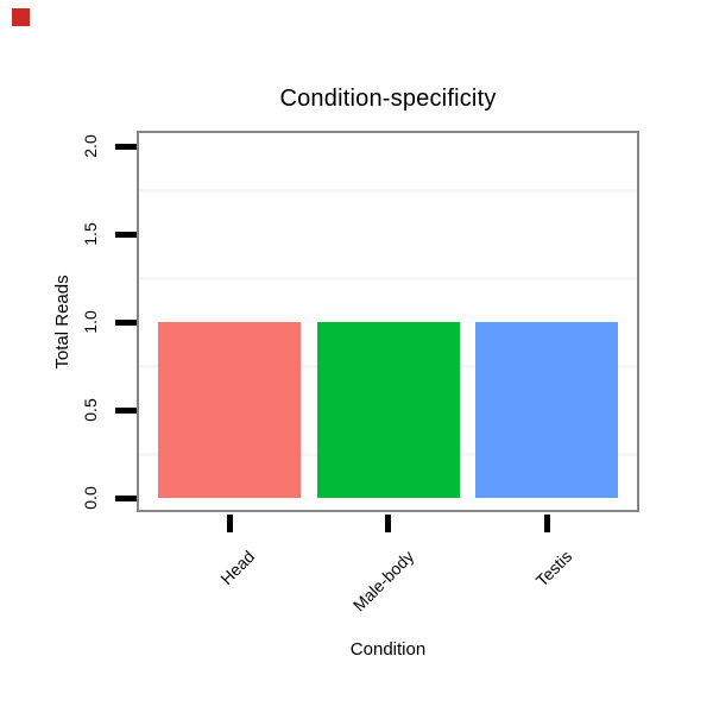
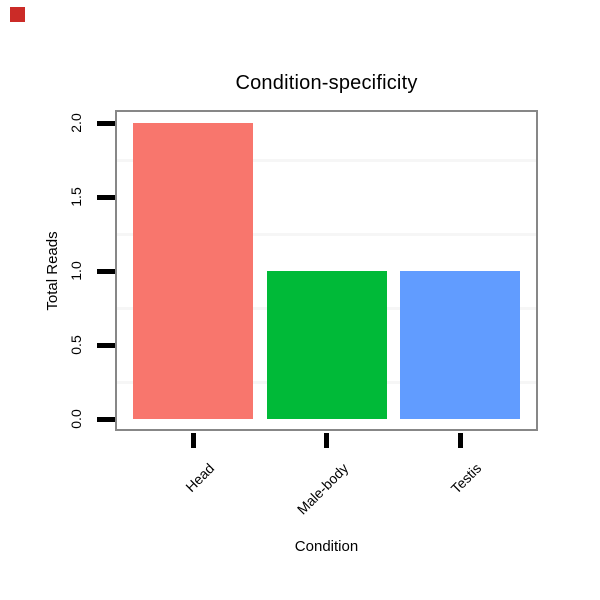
Head: 1 -> 2
